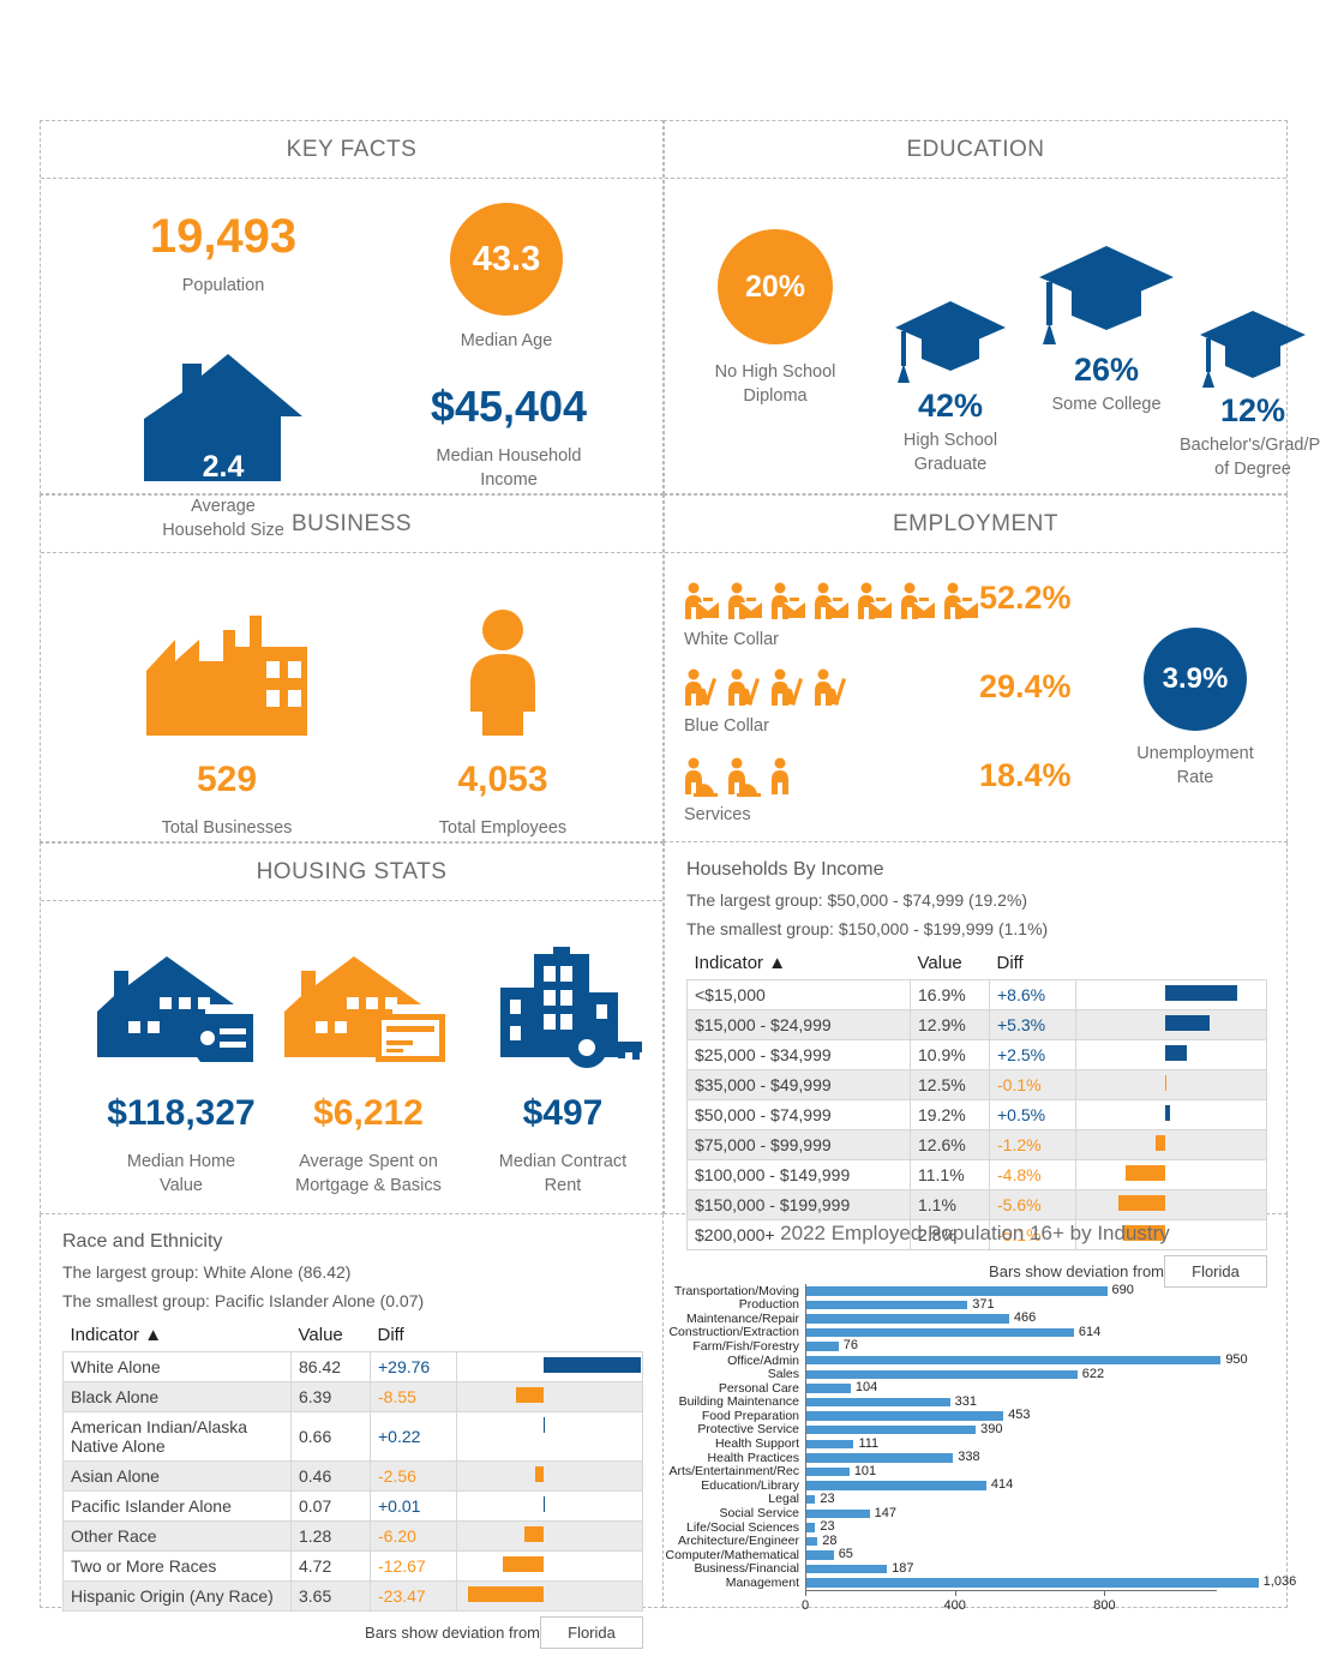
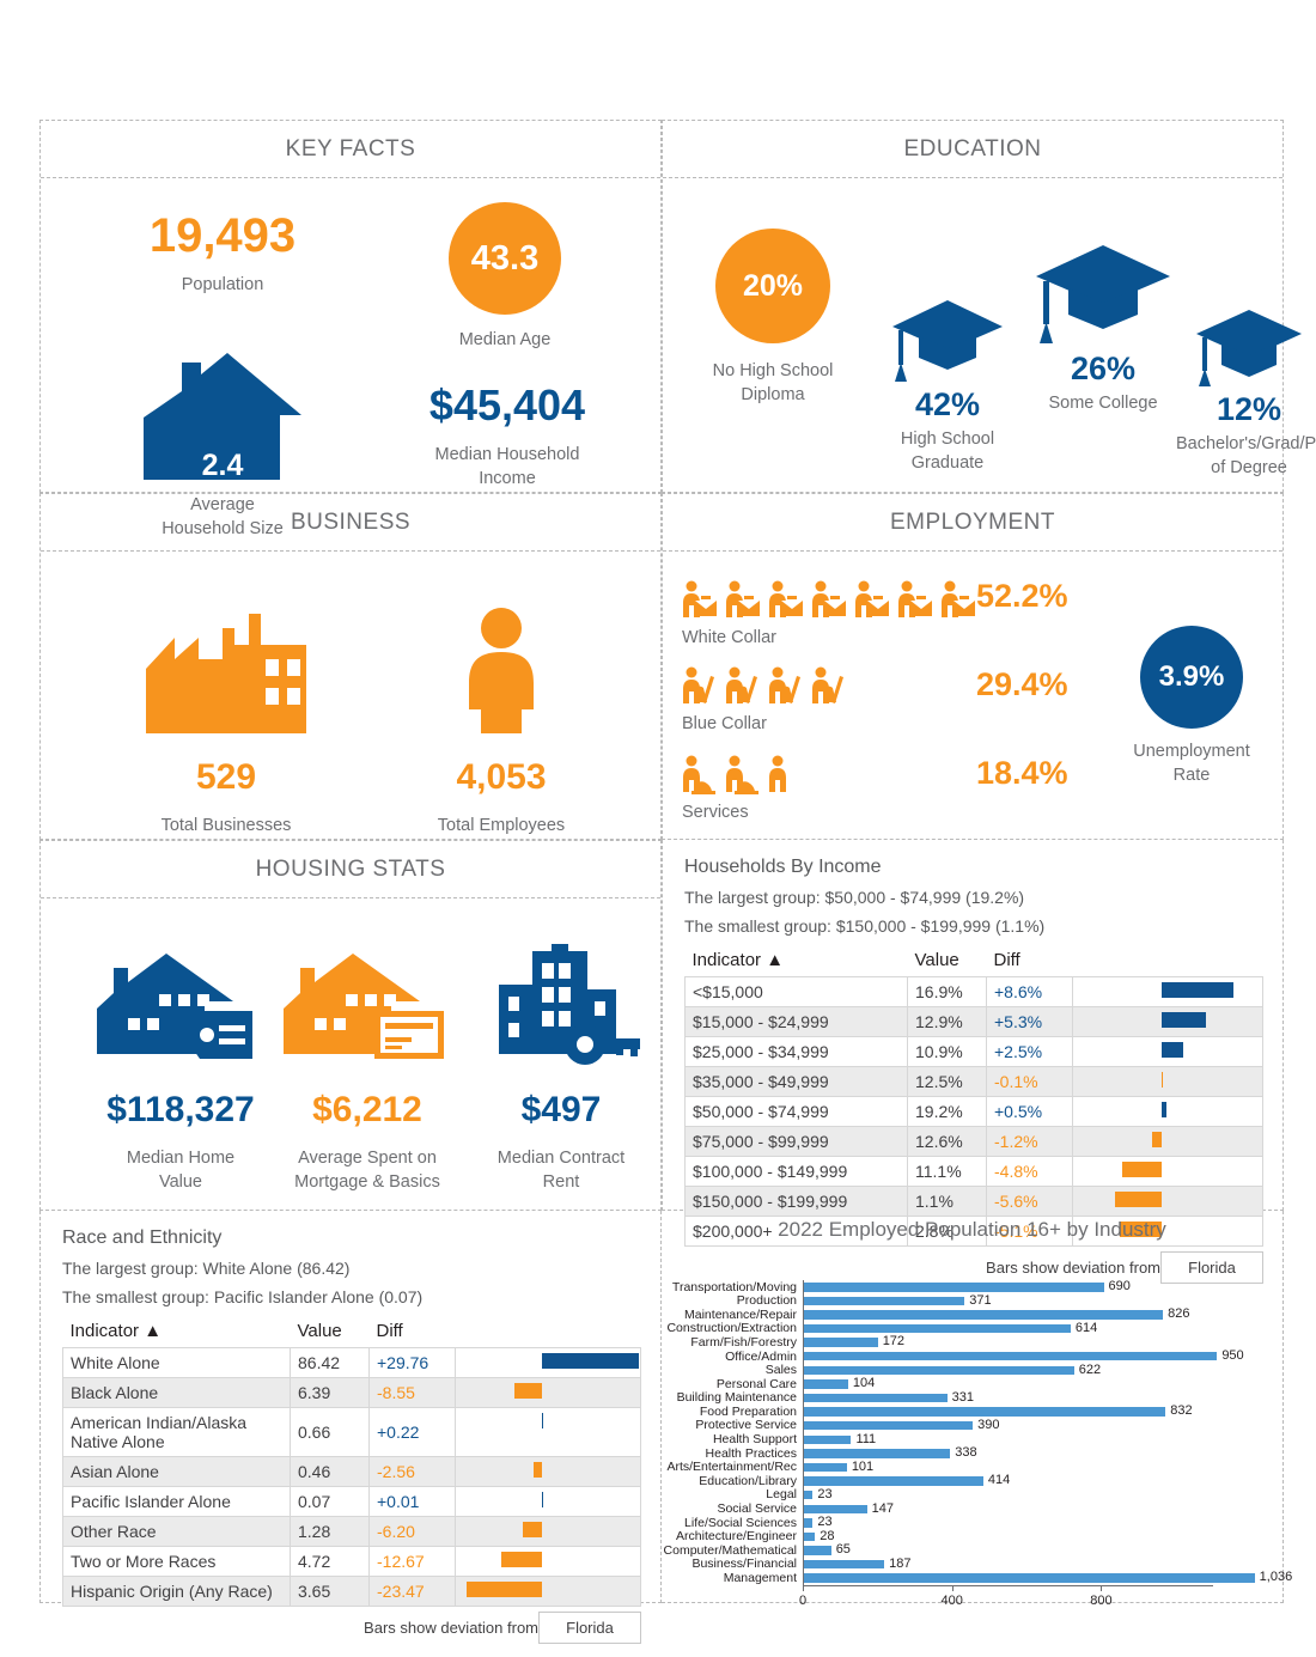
Maintenance/Repair: 466 -> 826
Farm/Fish/Forestry: 76 -> 172
Food Preparation: 453 -> 832
